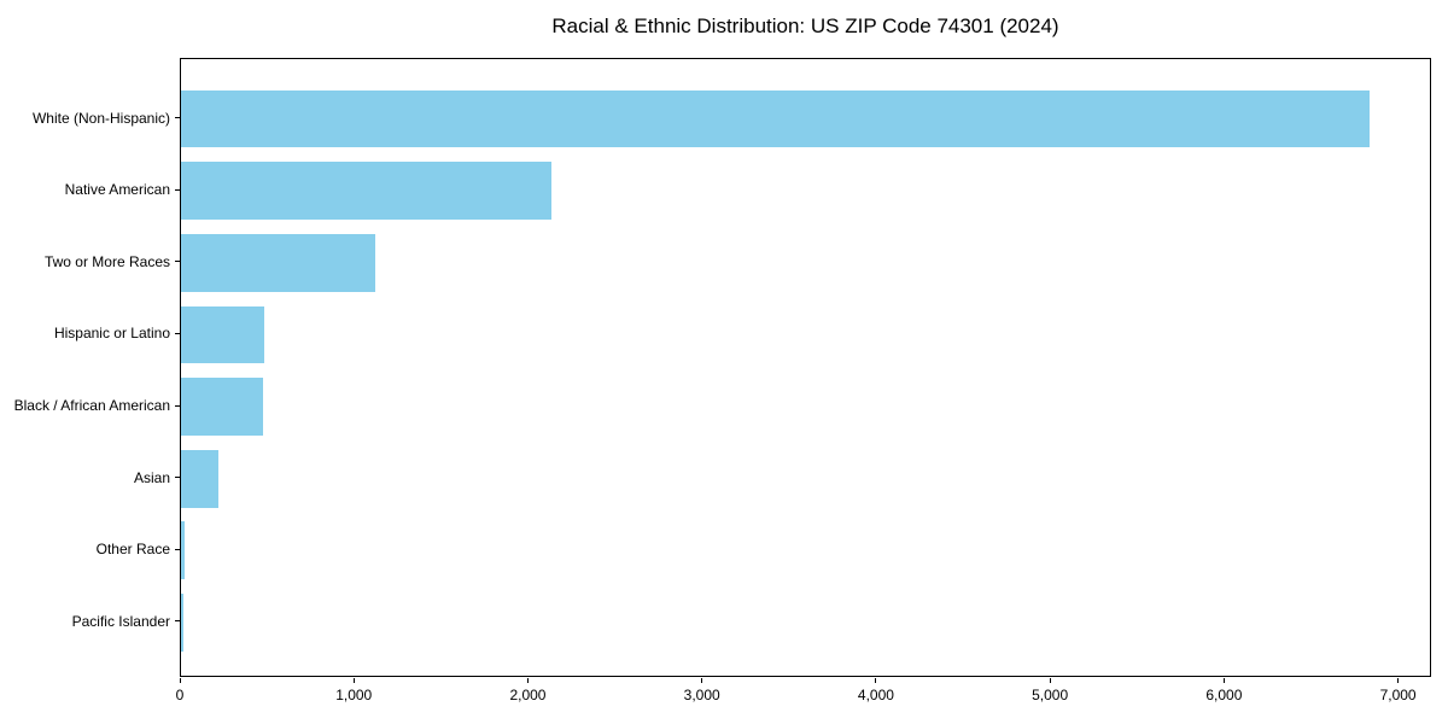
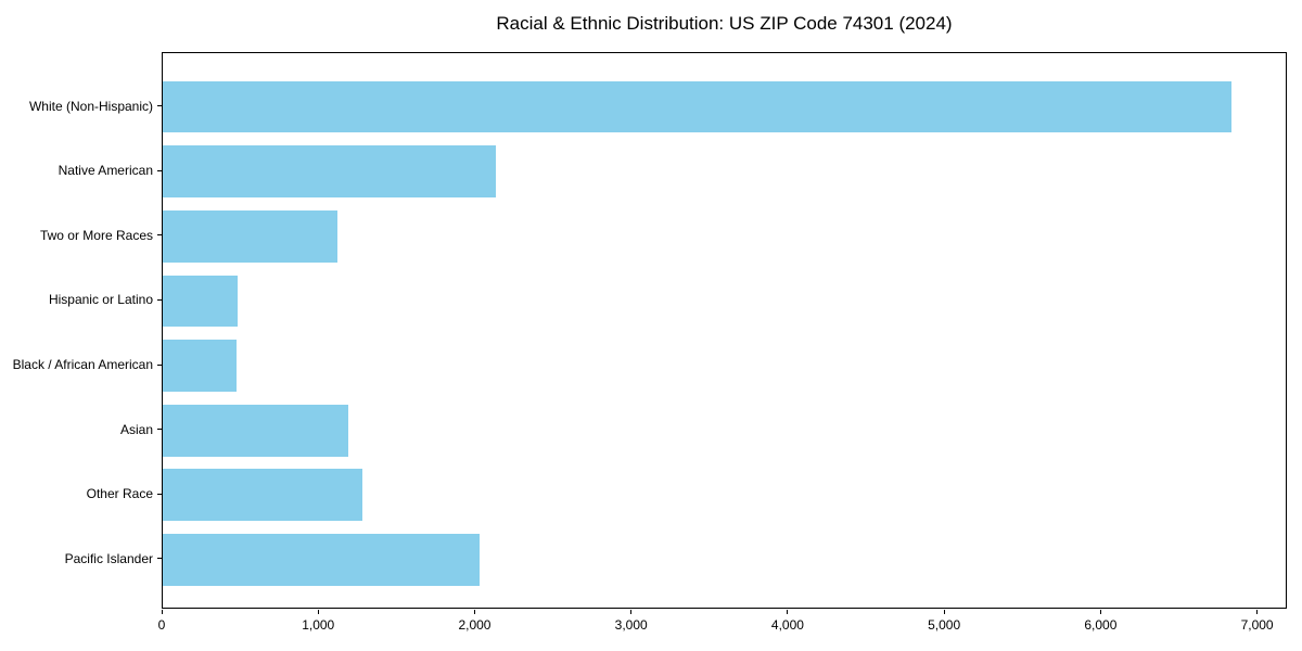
Asian: 220 -> 1190
Other Race: 20 -> 1280
Pacific Islander: 20 -> 2030
